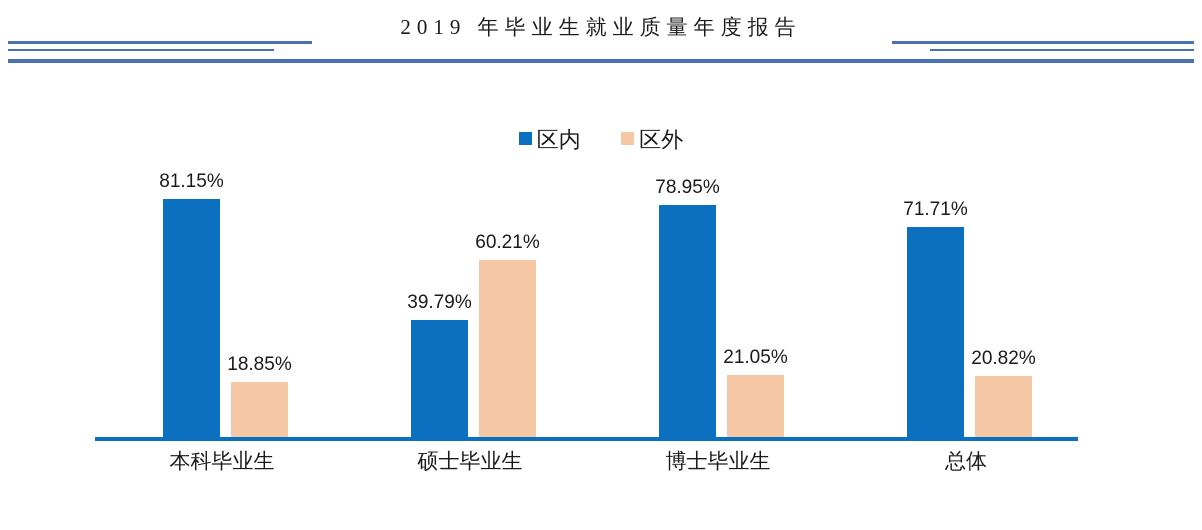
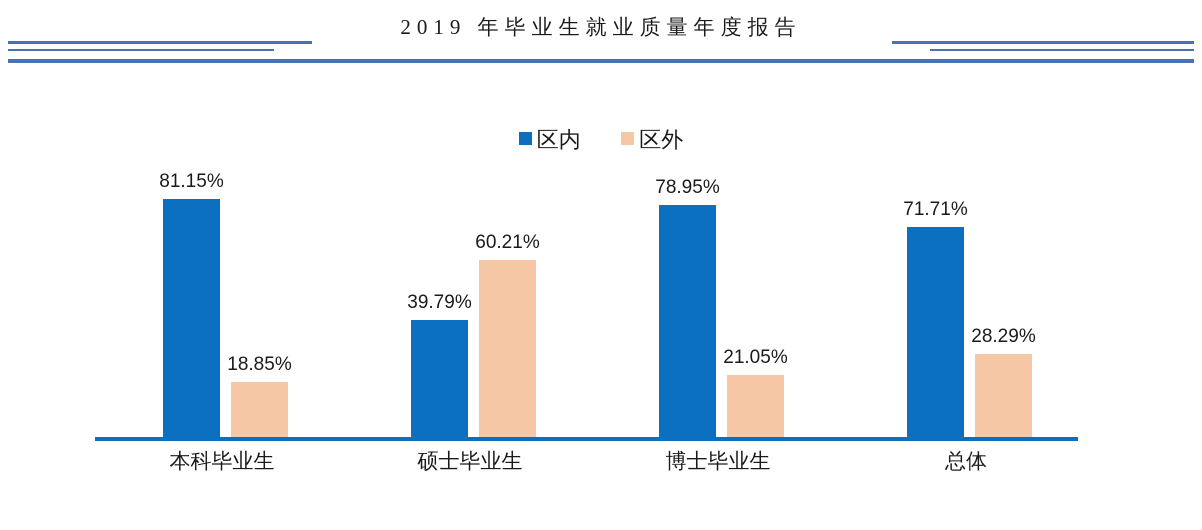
区外/总体: 20.82% -> 28.29%
